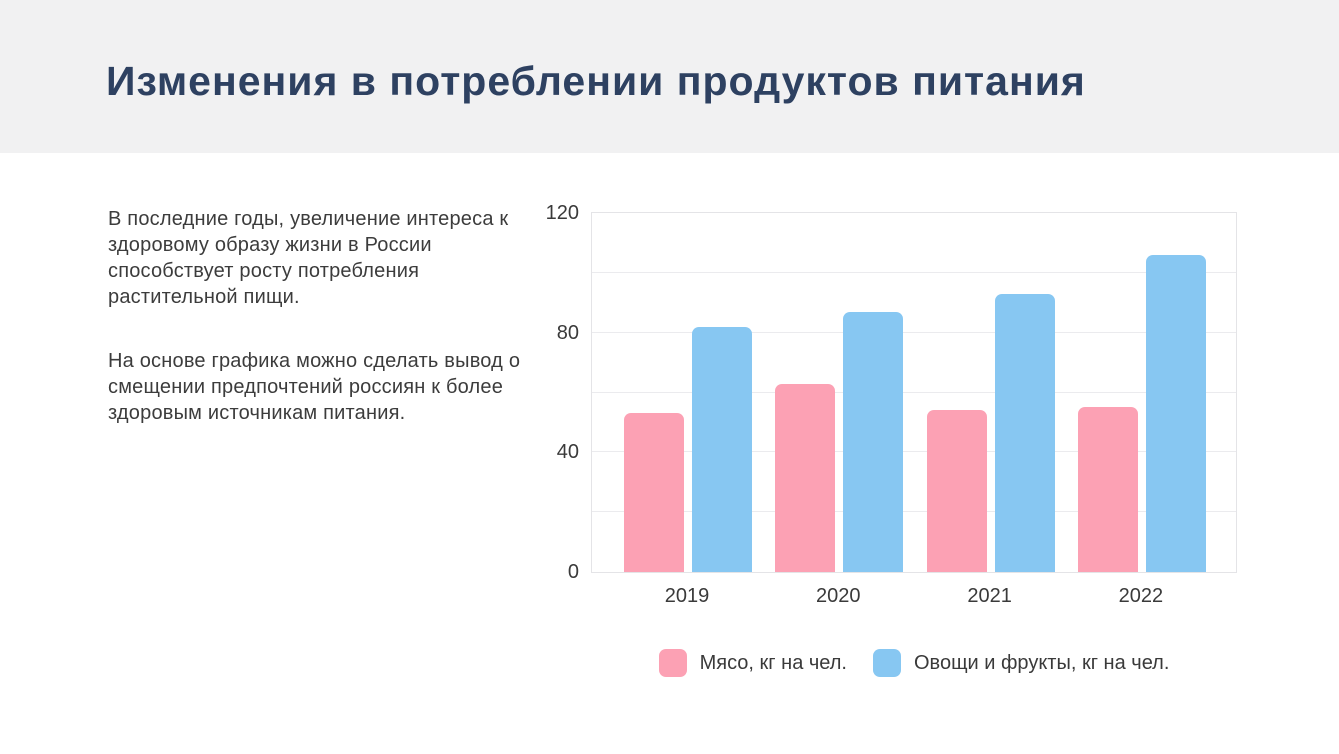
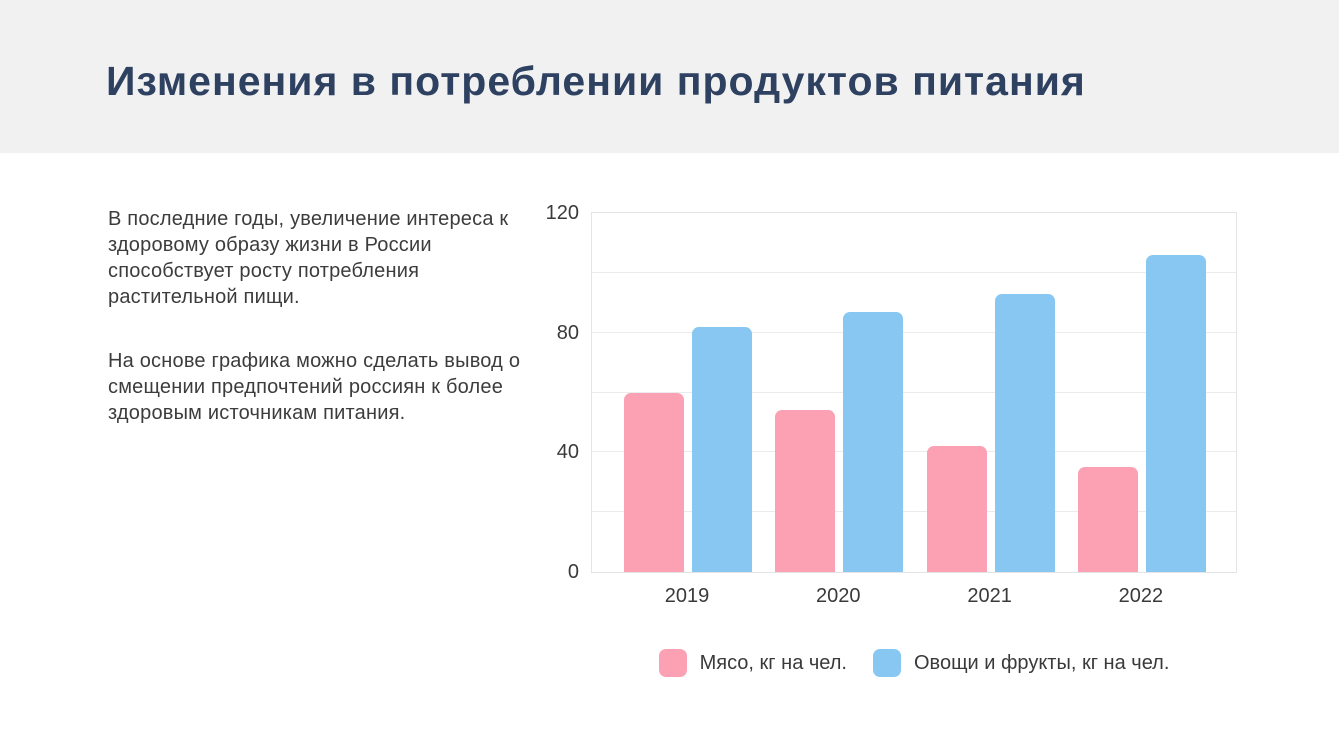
Мясо, кг на чел./2019: 53 -> 60
Мясо, кг на чел./2020: 63 -> 54
Мясо, кг на чел./2021: 54 -> 42
Мясо, кг на чел./2022: 55 -> 35
